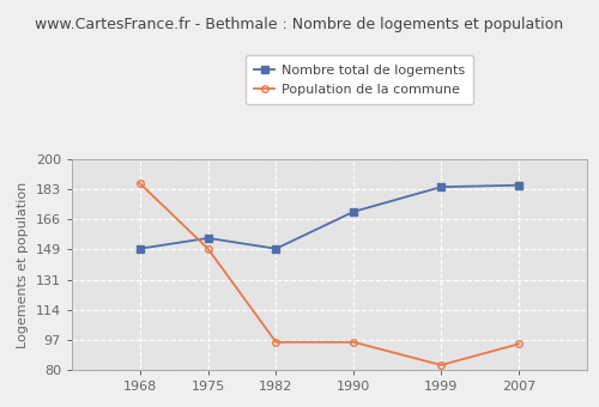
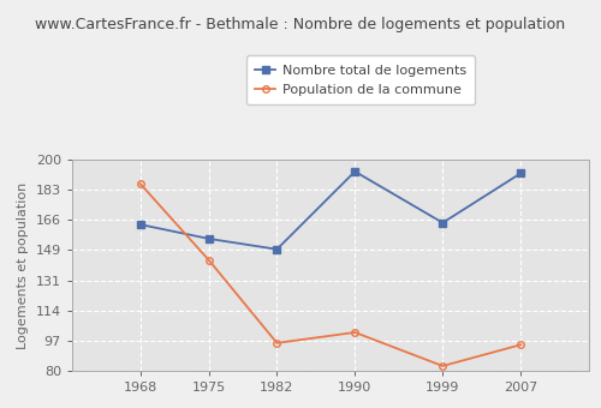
Nombre total de logements/1968: 149 -> 163
Population de la commune/1975: 149 -> 143
Nombre total de logements/1990: 170 -> 193
Population de la commune/1990: 96 -> 102
Nombre total de logements/1999: 184 -> 164
Nombre total de logements/2007: 185 -> 192
